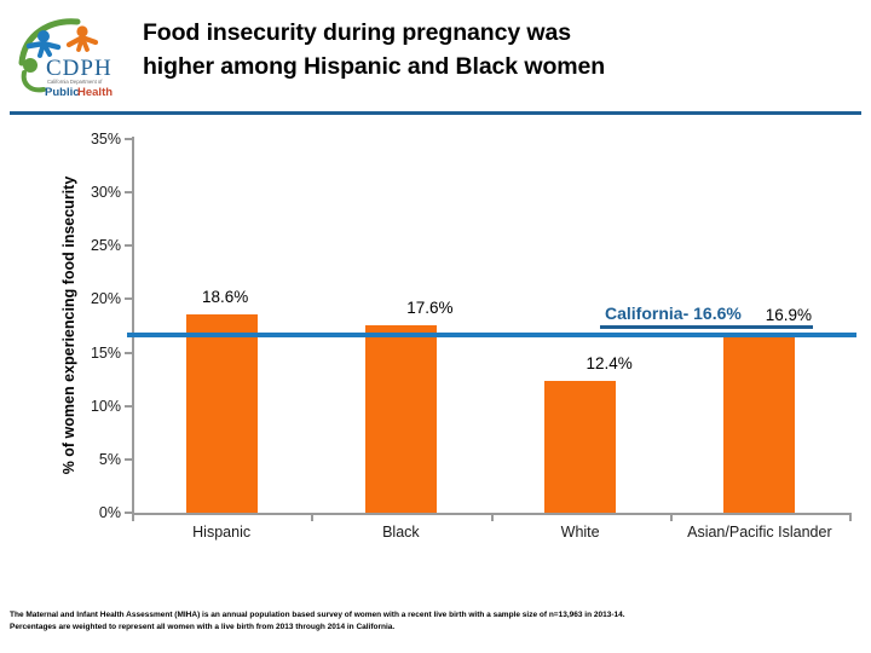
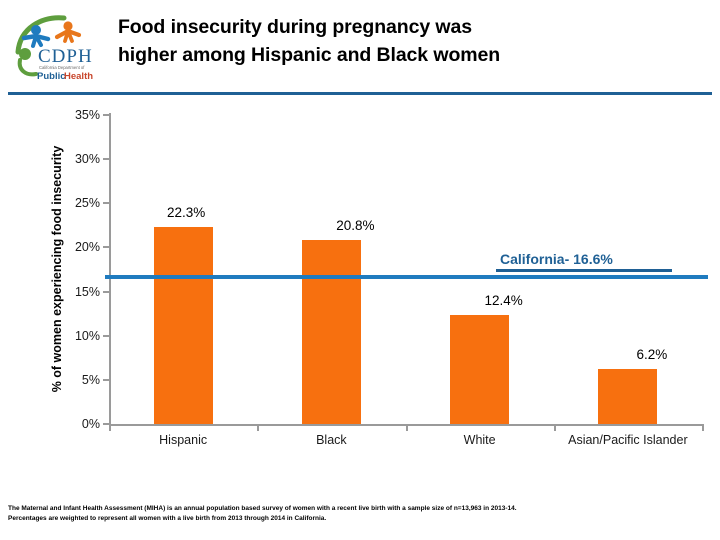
Hispanic: 18.6% -> 22.3%
Black: 17.6% -> 20.8%
Asian/Pacific Islander: 16.9% -> 6.2%
